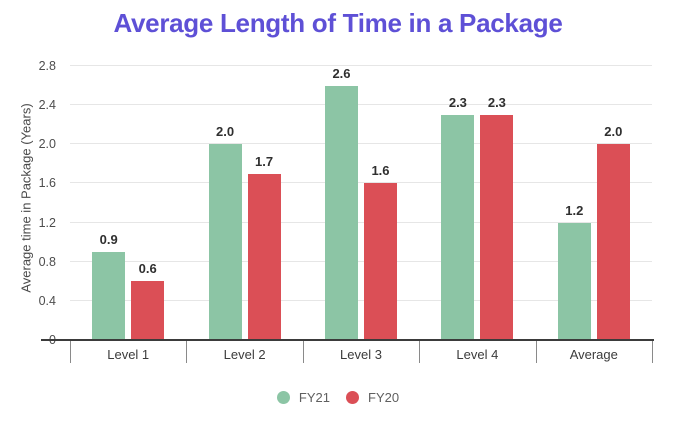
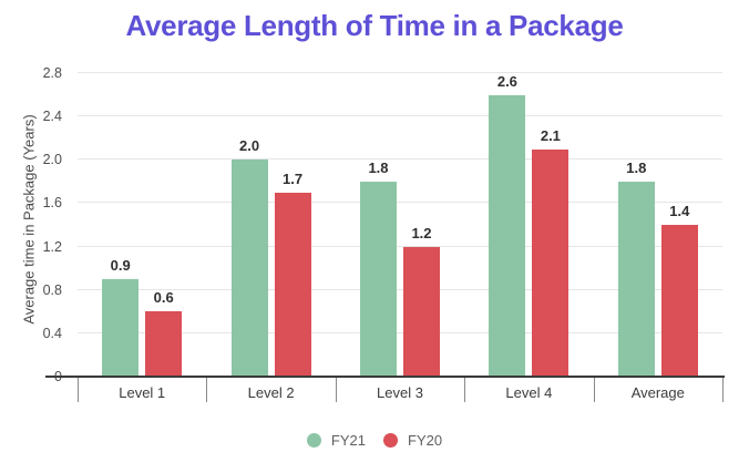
FY21/Level 3: 2.6 -> 1.8
FY20/Level 3: 1.6 -> 1.2
FY21/Level 4: 2.3 -> 2.6
FY20/Level 4: 2.3 -> 2.1
FY21/Average: 1.2 -> 1.8
FY20/Average: 2.0 -> 1.4
